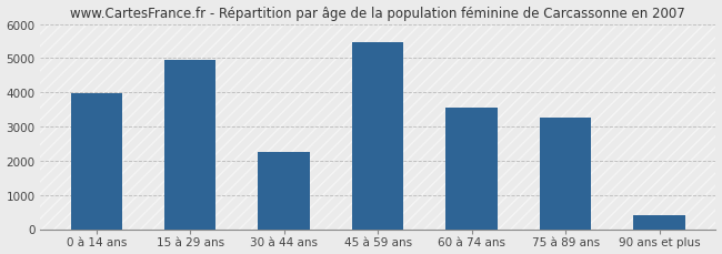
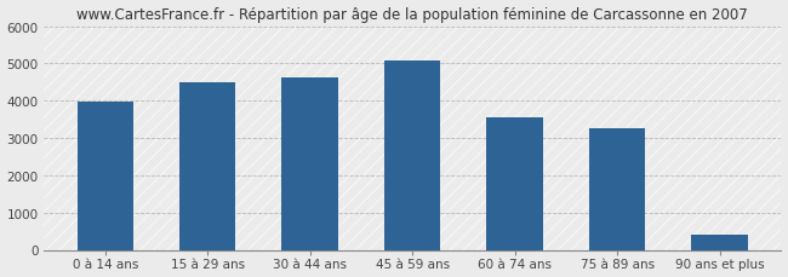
15 à 29 ans: 4950 -> 4490
30 à 44 ans: 2250 -> 4620
45 à 59 ans: 5450 -> 5060
